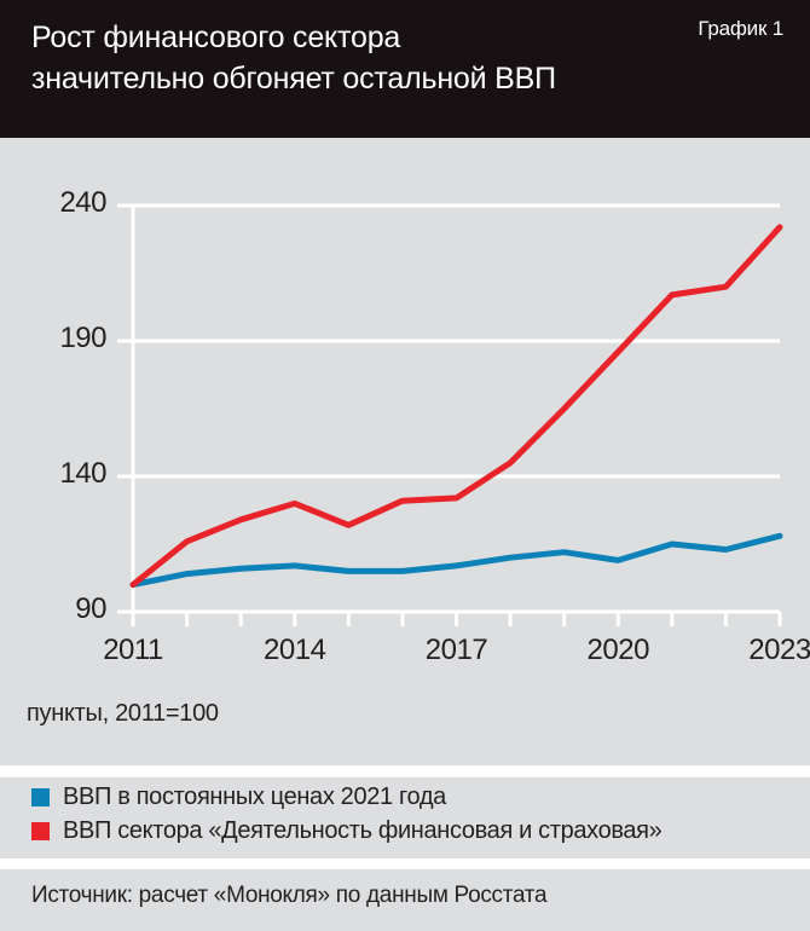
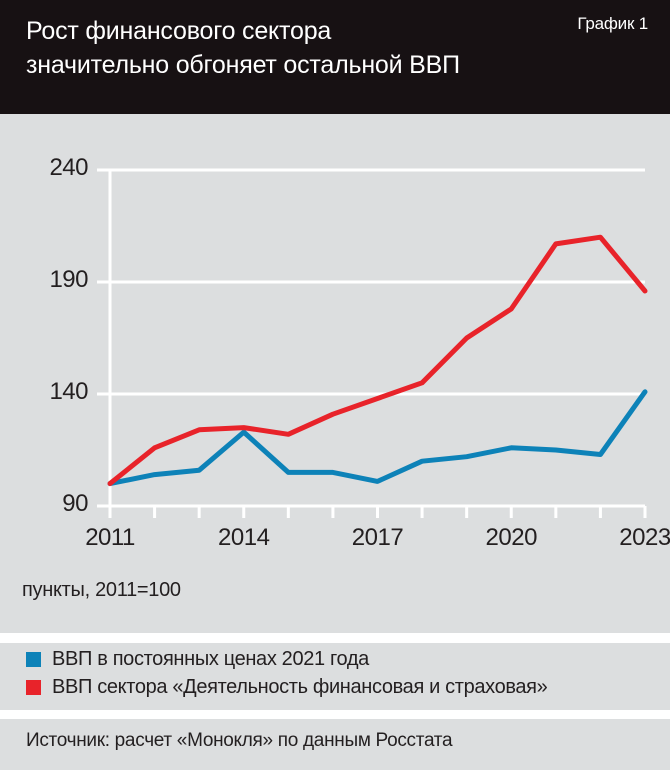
ВВП в постоянных ценах 2021 года/2014: 107 -> 123
ВВП сектора «Деятельность финансовая и страховая»/2014: 130 -> 125
ВВП в постоянных ценах 2021 года/2017: 107 -> 101
ВВП сектора «Деятельность финансовая и страховая»/2017: 132 -> 138
ВВП в постоянных ценах 2021 года/2020: 109 -> 116
ВВП сектора «Деятельность финансовая и страховая»/2020: 186 -> 178
ВВП в постоянных ценах 2021 года/2023: 118 -> 141
ВВП сектора «Деятельность финансовая и страховая»/2023: 232 -> 186
